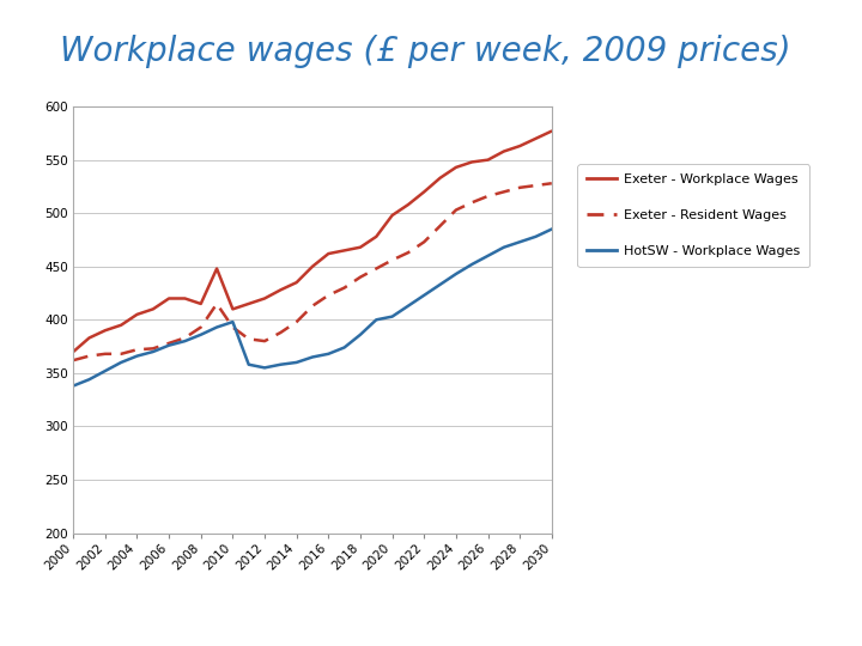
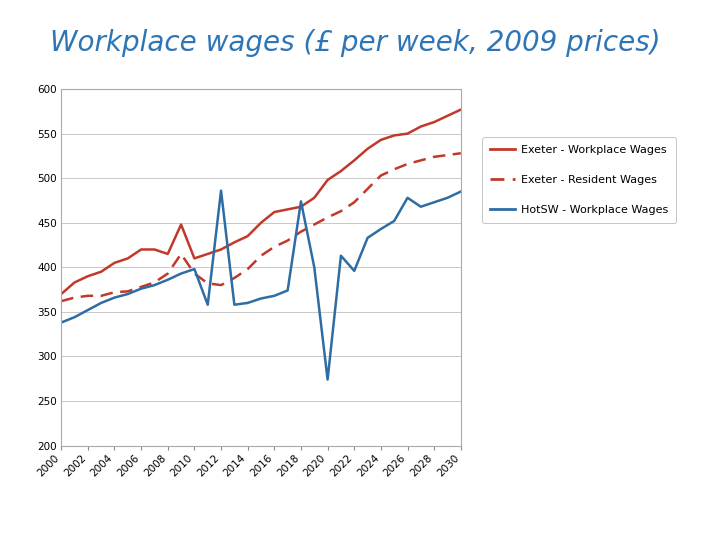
HotSW - Workplace Wages/2012: 355 -> 486
HotSW - Workplace Wages/2018: 386 -> 474
HotSW - Workplace Wages/2020: 403 -> 274
HotSW - Workplace Wages/2022: 423 -> 396
HotSW - Workplace Wages/2026: 460 -> 478
